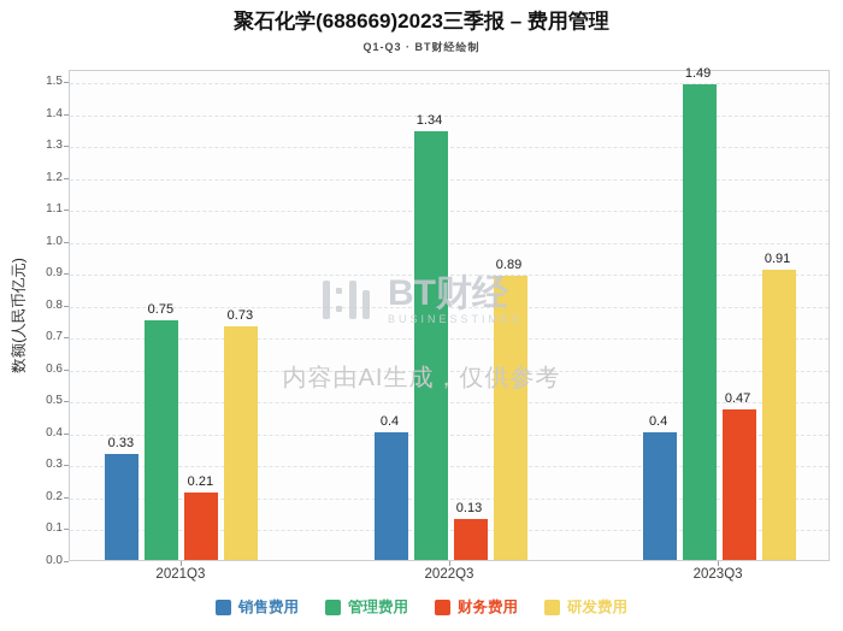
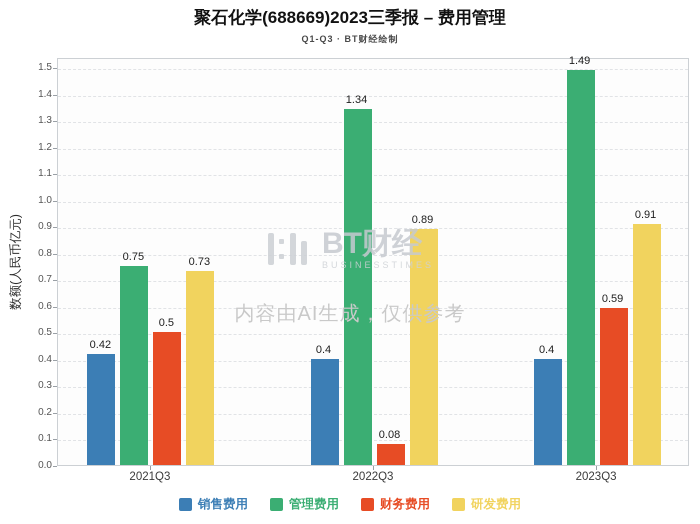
销售费用/2021Q3: 0.33 -> 0.42
财务费用/2021Q3: 0.21 -> 0.5
财务费用/2022Q3: 0.13 -> 0.08
财务费用/2023Q3: 0.47 -> 0.59
